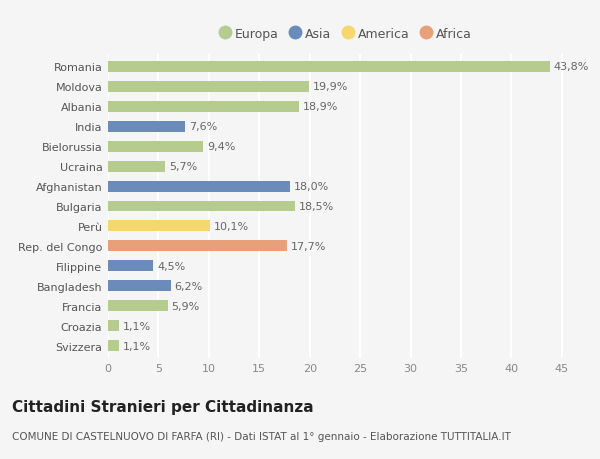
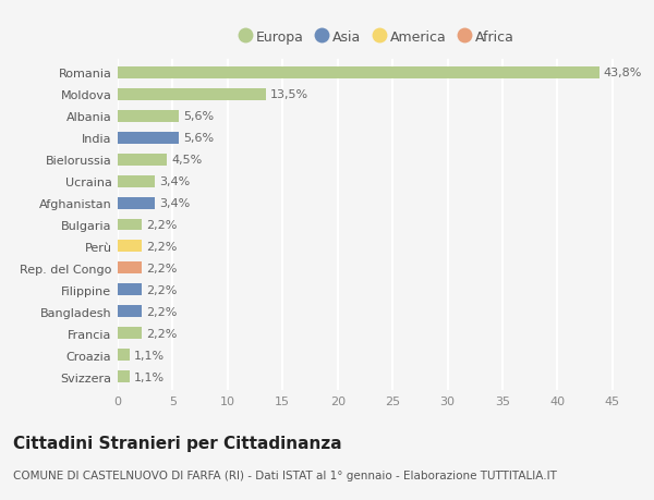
Moldova: 19,9% -> 13,5%
Albania: 18,9% -> 5,6%
India: 7,6% -> 5,6%
Bielorussia: 9,4% -> 4,5%
Ucraina: 5,7% -> 3,4%
Afghanistan: 18,0% -> 3,4%
Bulgaria: 18,5% -> 2,2%
Perù: 10,1% -> 2,2%
Rep. del Congo: 17,7% -> 2,2%
Filippine: 4,5% -> 2,2%
Bangladesh: 6,2% -> 2,2%
Francia: 5,9% -> 2,2%
